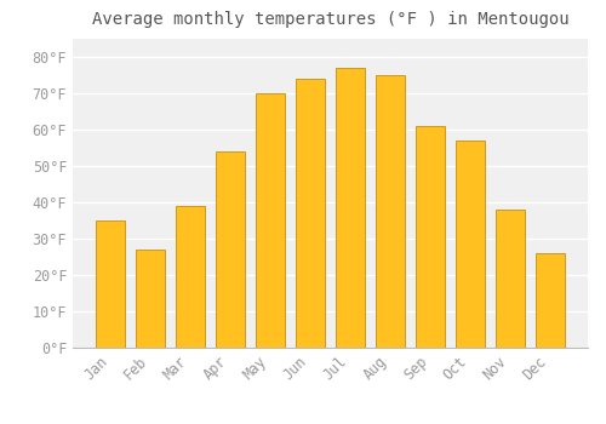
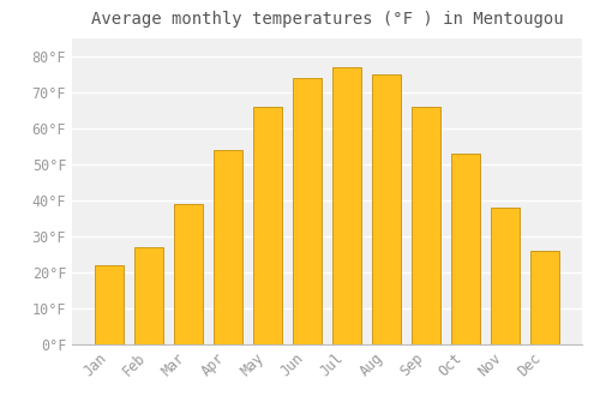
Jan: 35°F -> 22°F
May: 70°F -> 66°F
Sep: 61°F -> 66°F
Oct: 57°F -> 53°F
